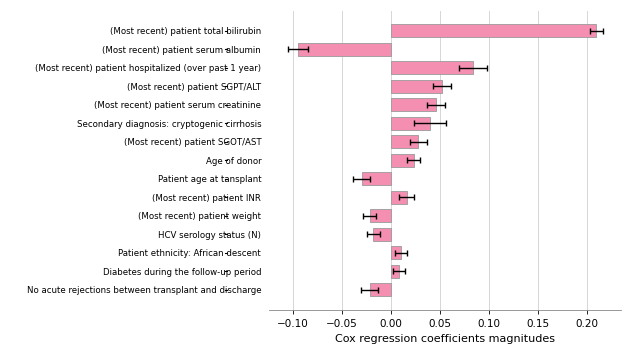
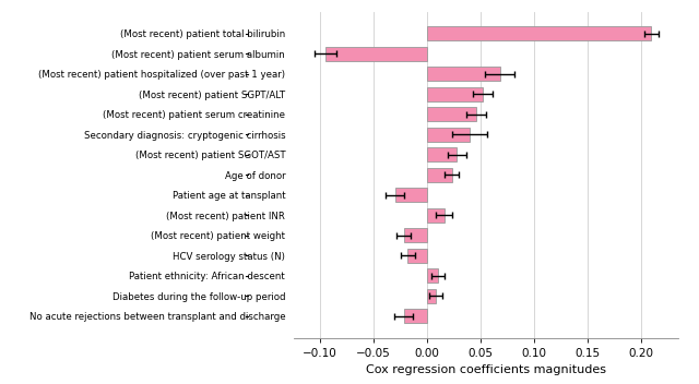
(Most recent) patient hospitalized (over past 1 year): 0.084 -> 0.068
